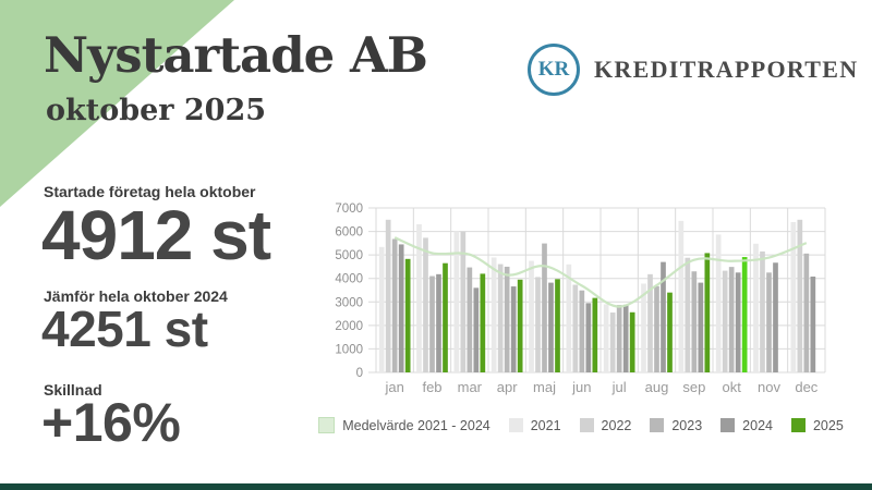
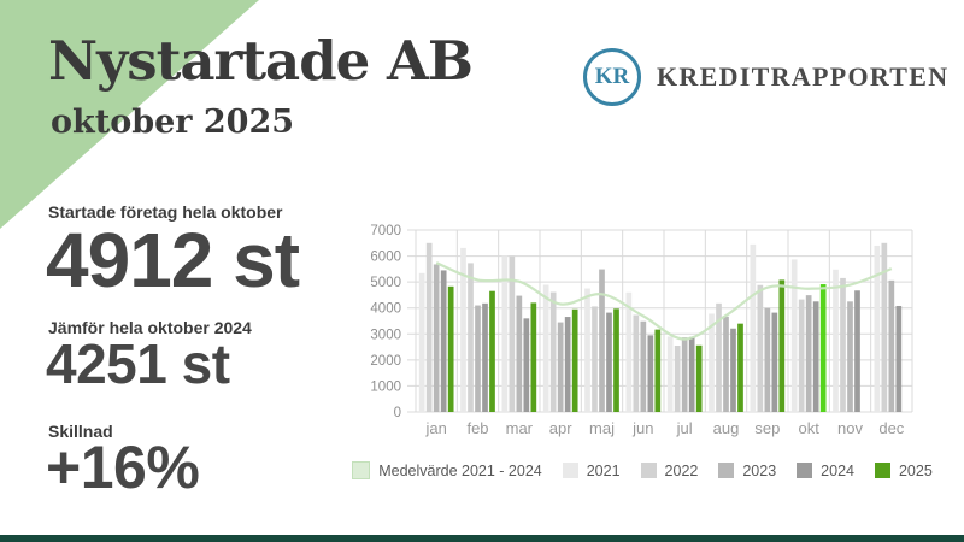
2023/apr: 4500 -> 3400
2024/aug: 4700 -> 3200
2023/sep: 4300 -> 4000
